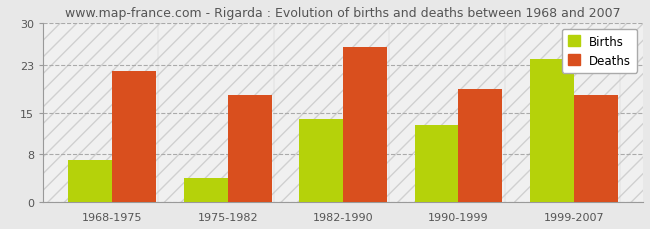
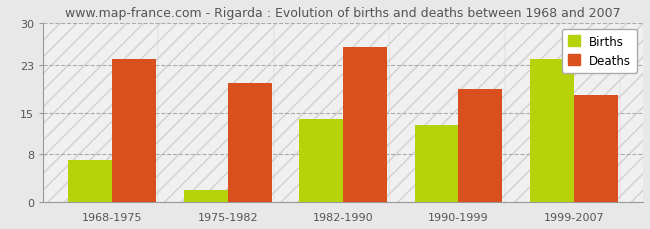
Deaths/1968-1975: 22 -> 24
Births/1975-1982: 4 -> 2
Deaths/1975-1982: 18 -> 20
